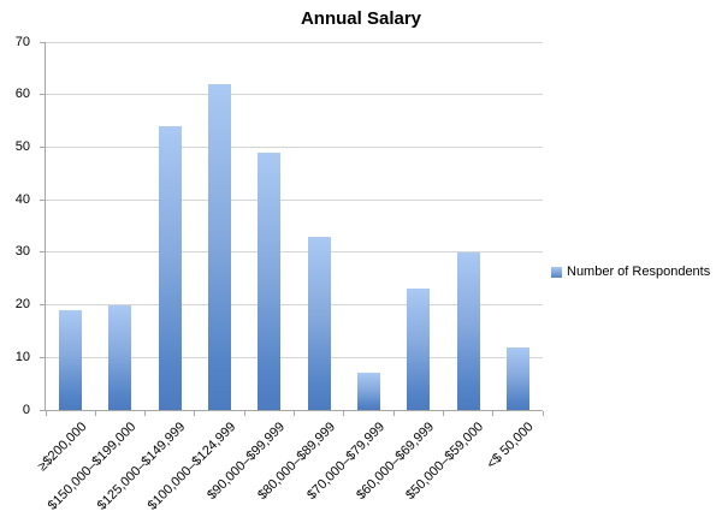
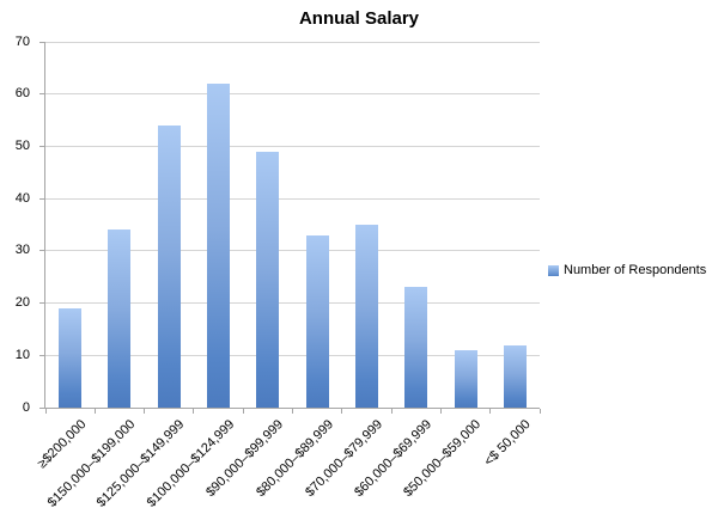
$150,000–$199,000: 20 -> 34
$70,000–$79,999: 7 -> 35
$50,000–$59,000: 30 -> 11
